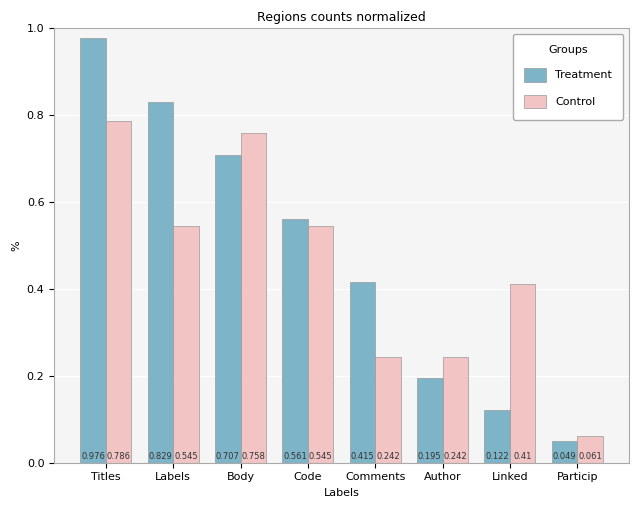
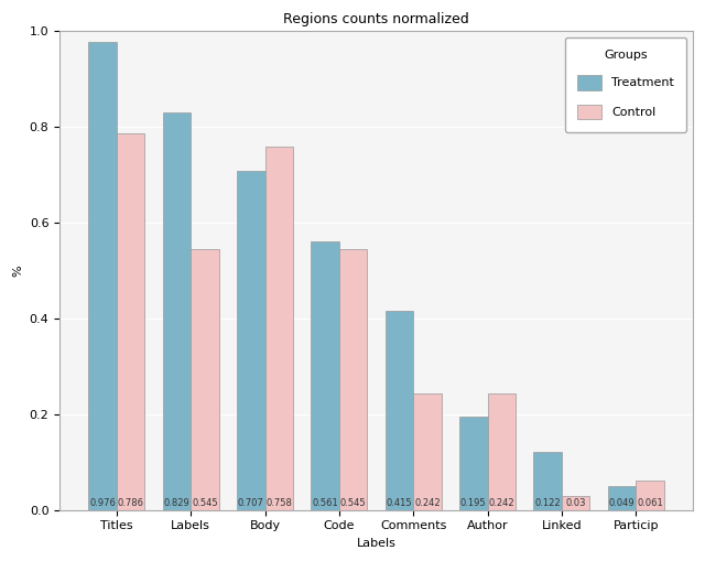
Control/Linked: 0.41 -> 0.03
